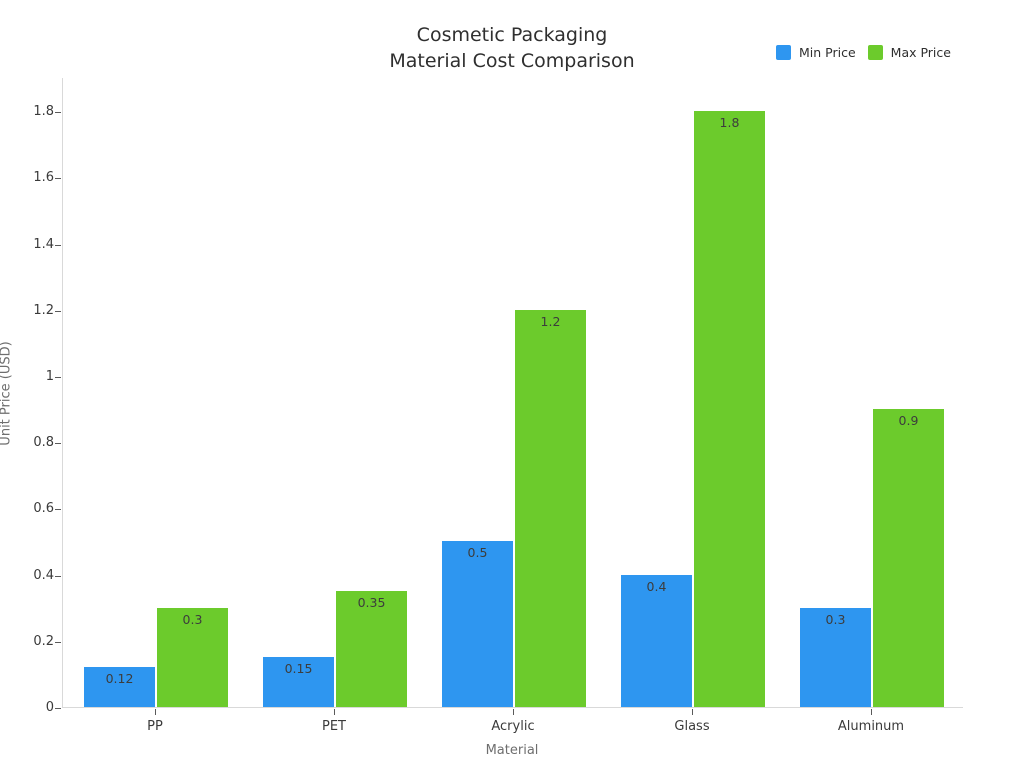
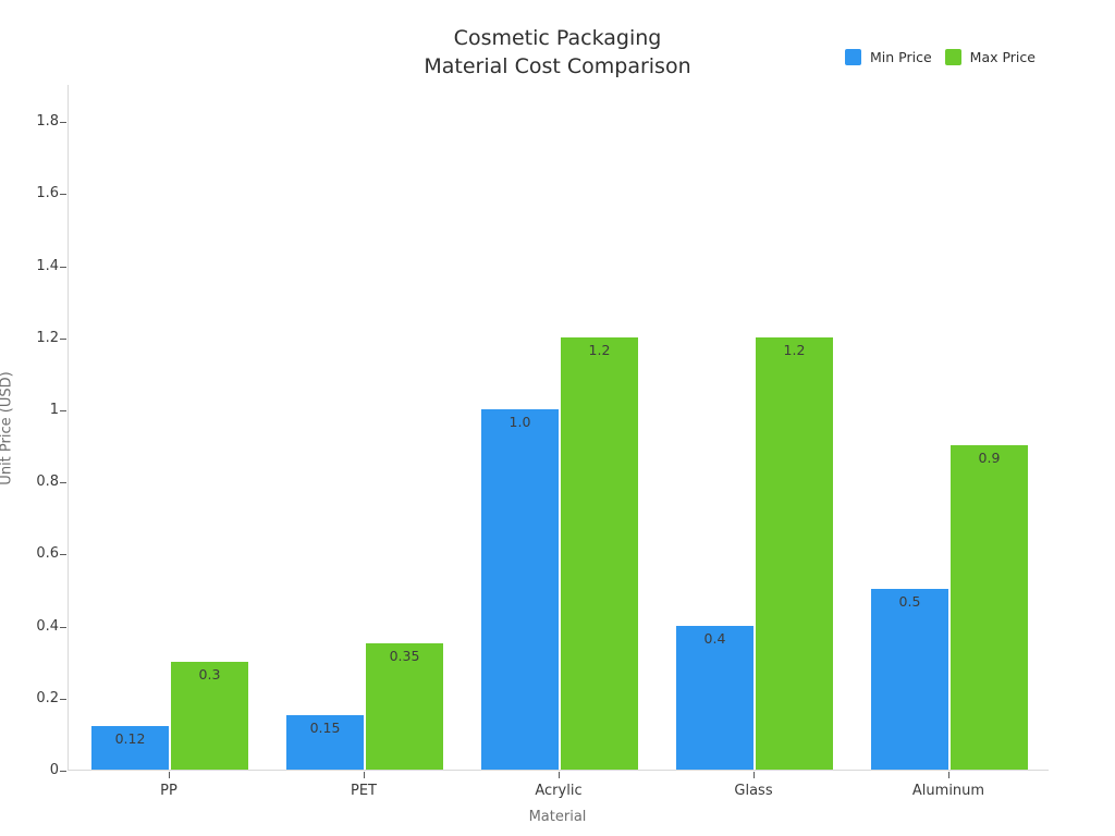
Min Price/Acrylic: 0.5 -> 1.0
Max Price/Glass: 1.8 -> 1.2
Min Price/Aluminum: 0.3 -> 0.5
